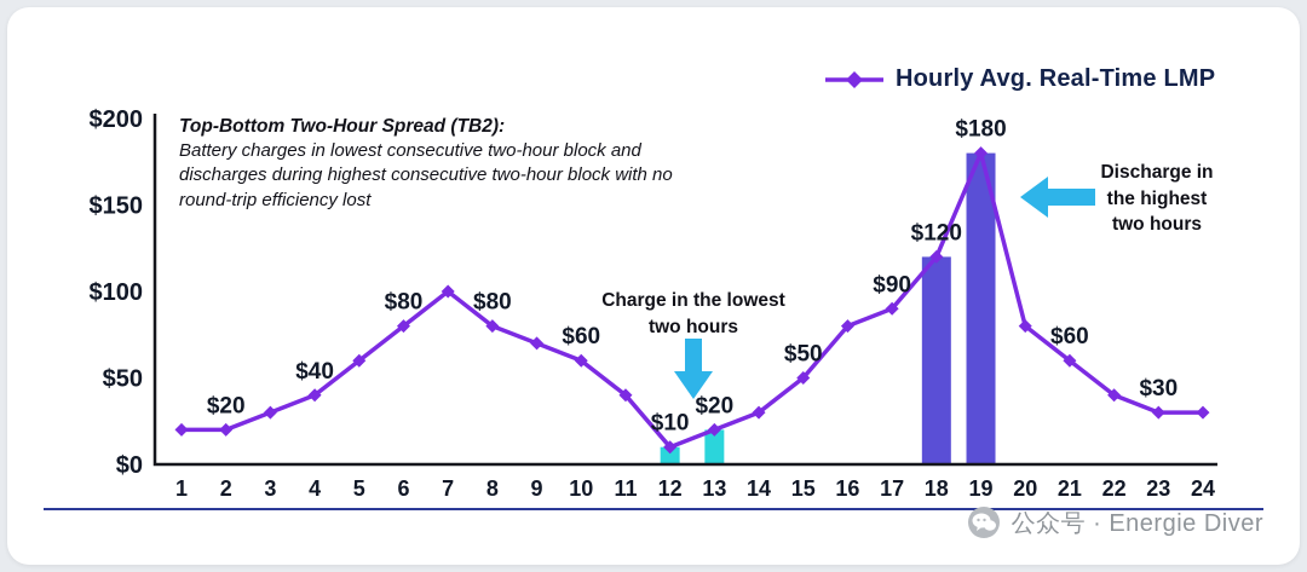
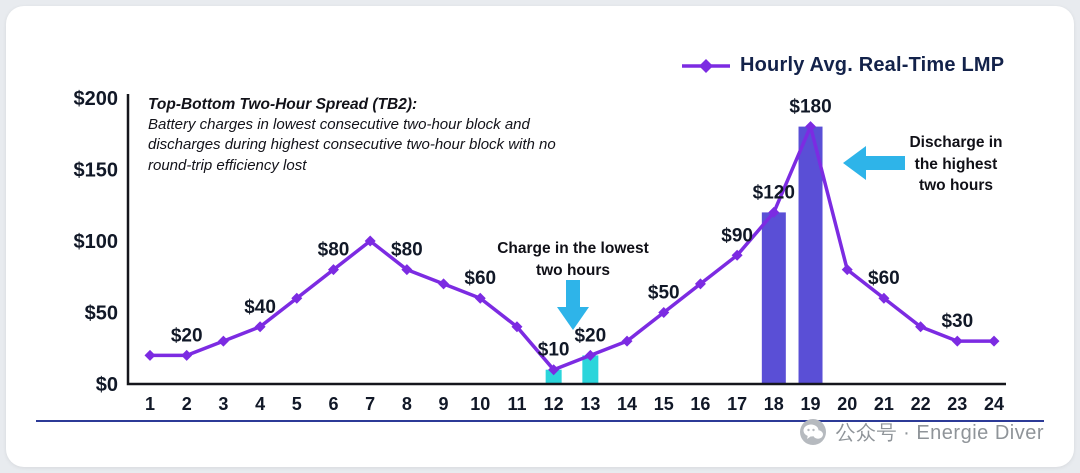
16: $80 -> $70
